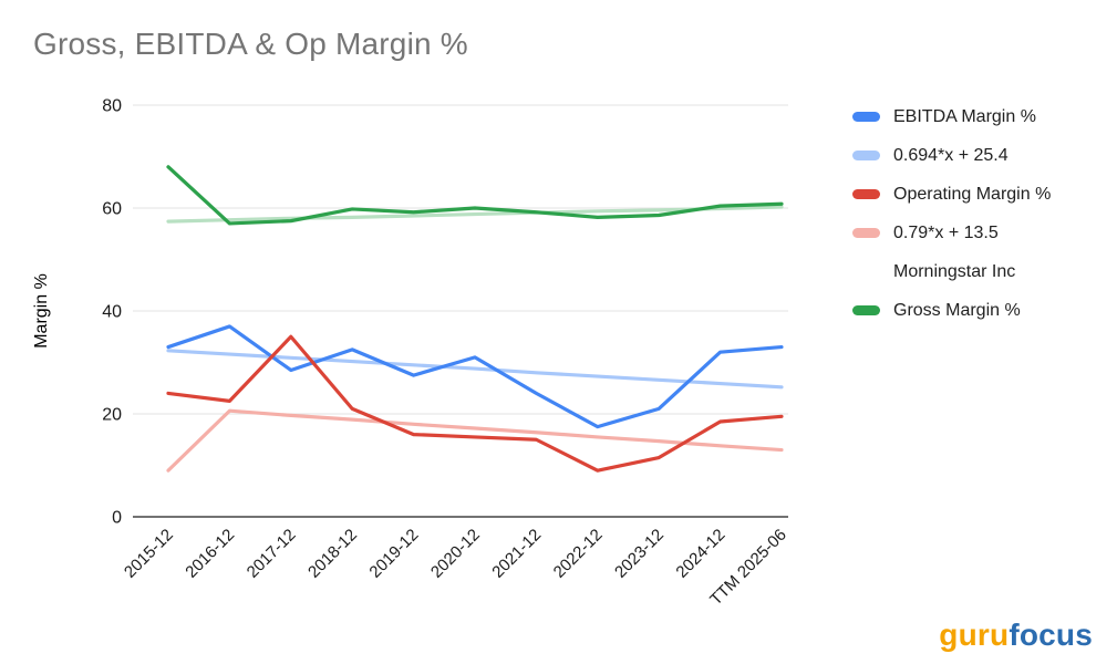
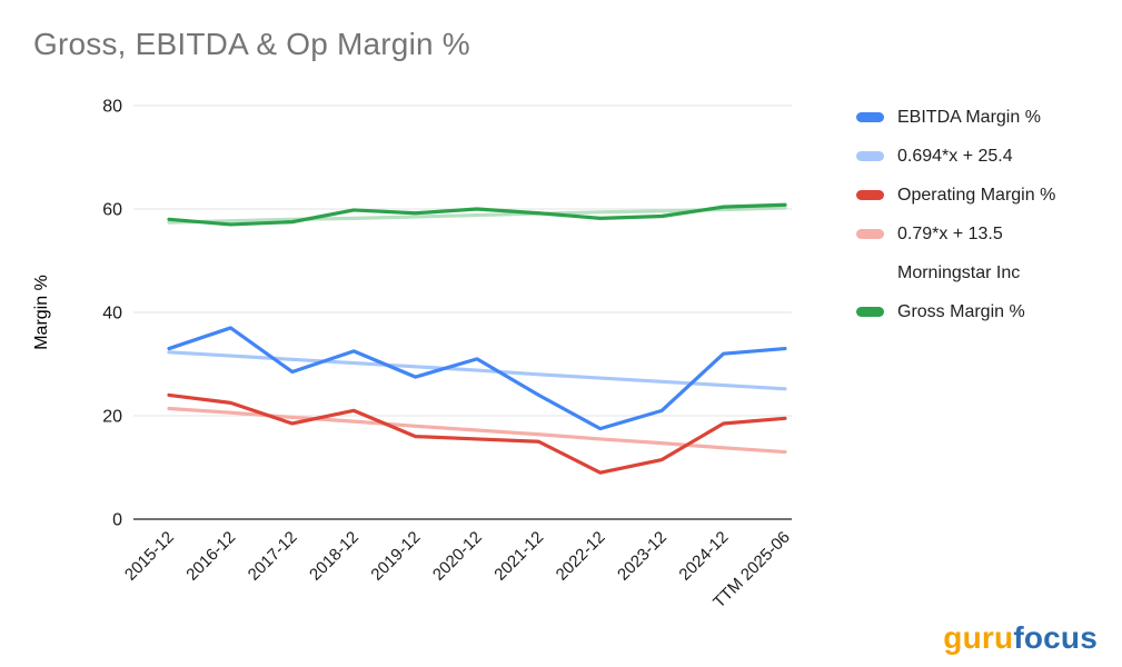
0.79*x + 13.5/2015-12: 9 -> 21
Gross Margin %/2015-12: 68 -> 58
Operating Margin %/2017-12: 35 -> 18
